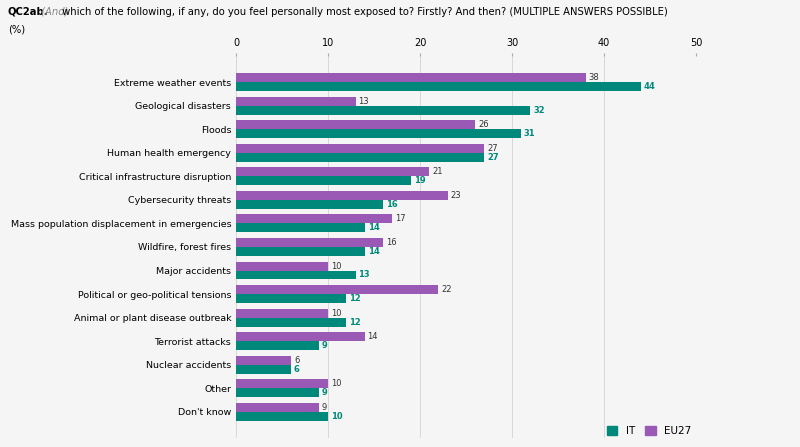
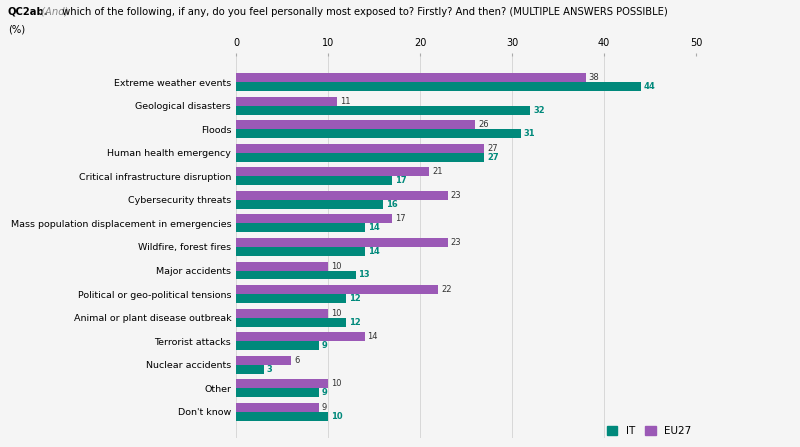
EU27/Geological disasters: 13 -> 11
IT/Critical infrastructure disruption: 19 -> 17
EU27/Wildfire, forest fires: 16 -> 23
IT/Nuclear accidents: 6 -> 3
